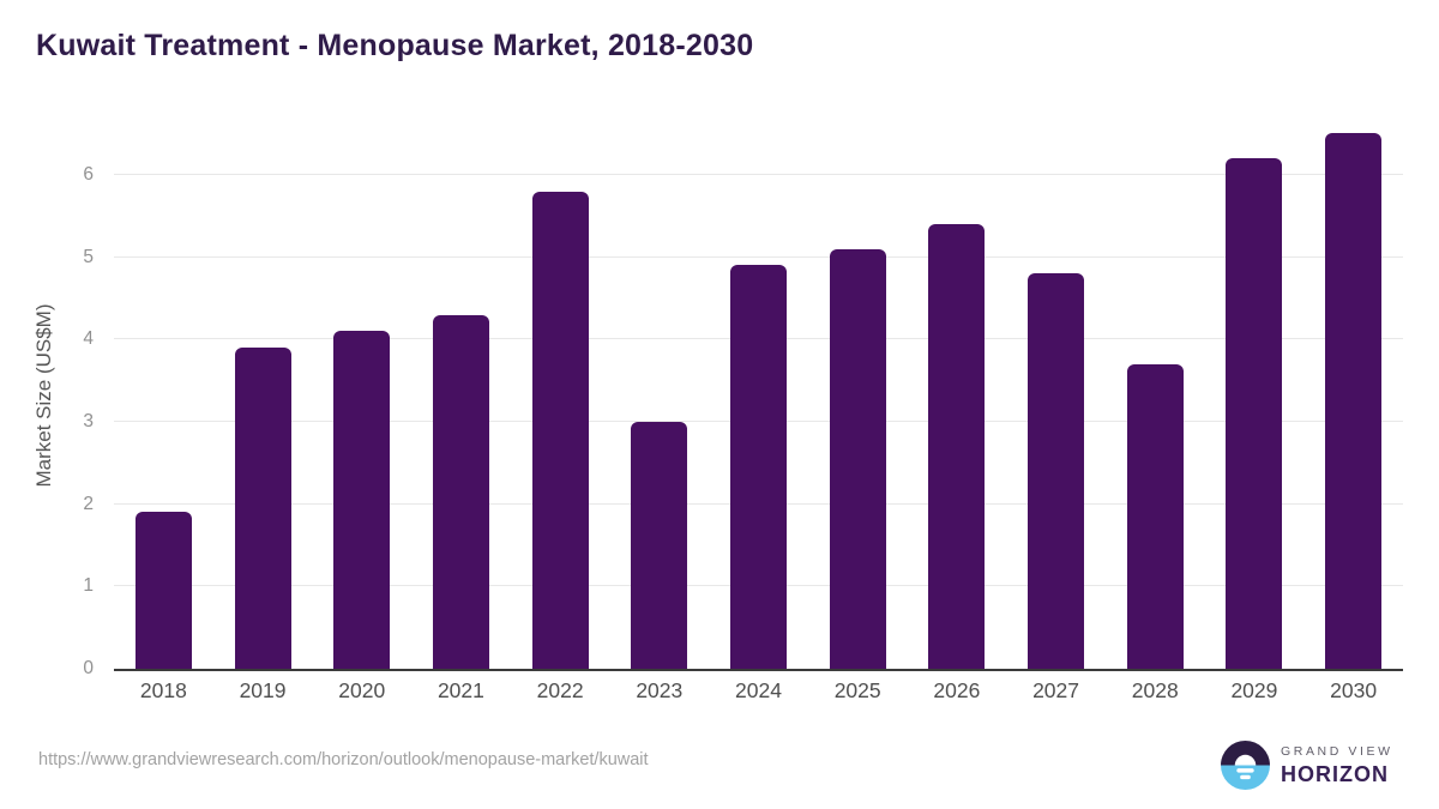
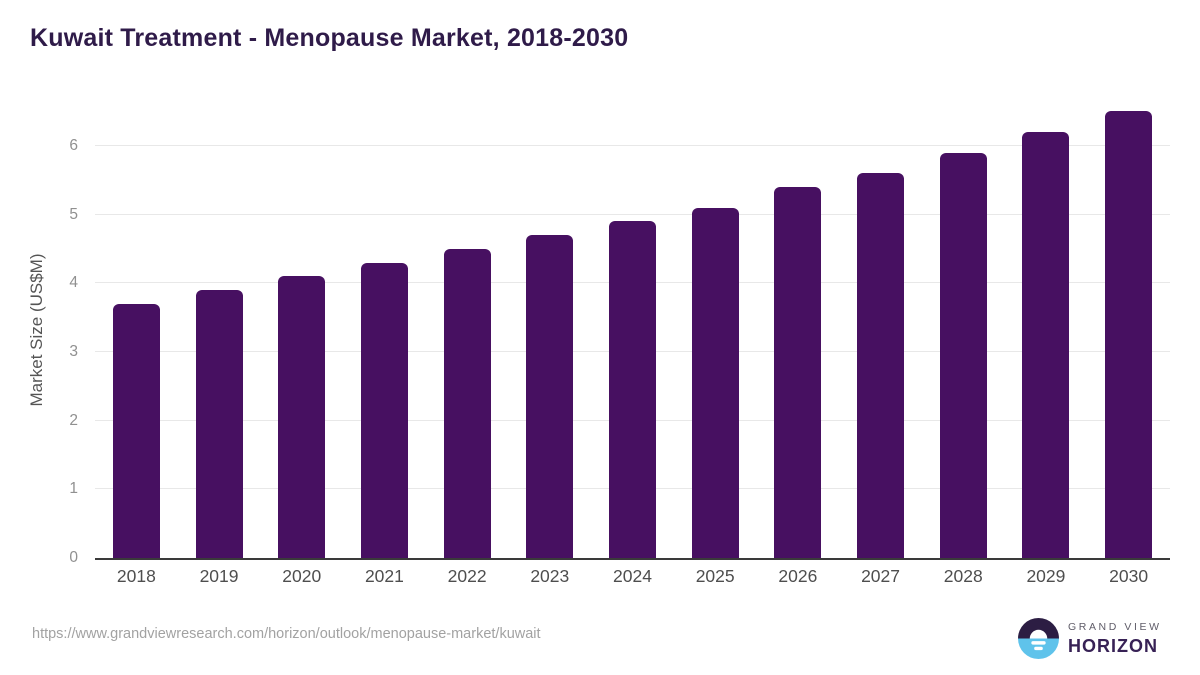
2018: 1.9 -> 3.7
2022: 5.8 -> 4.5
2023: 3.0 -> 4.7
2027: 4.8 -> 5.6
2028: 3.7 -> 5.9
